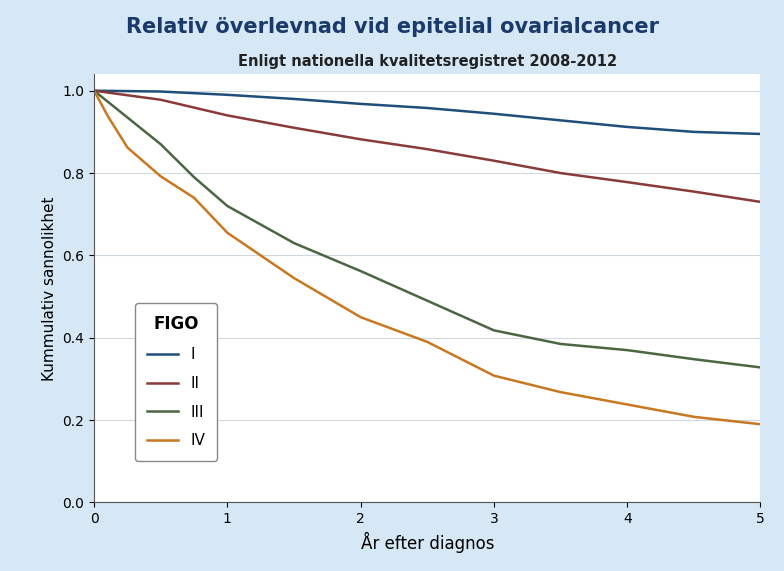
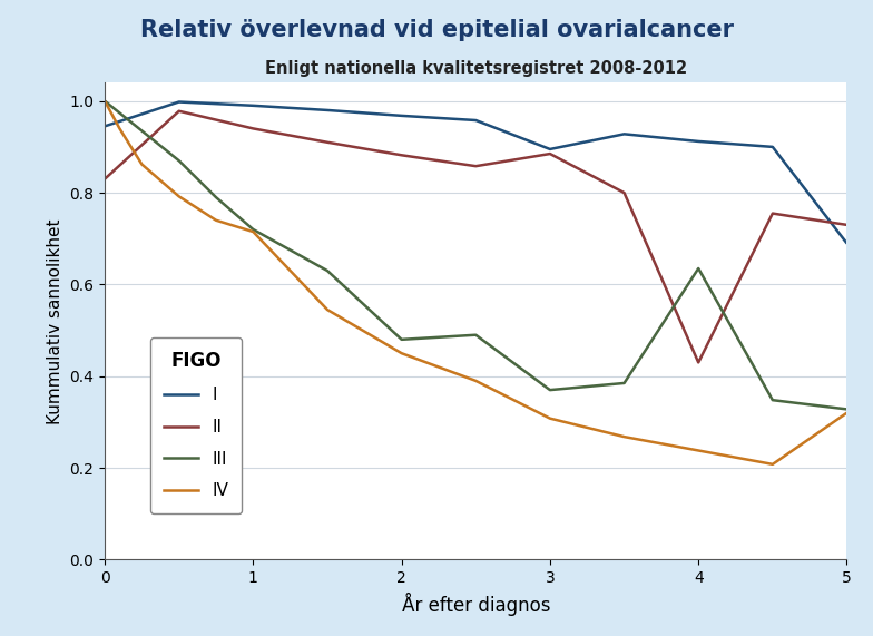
I/0: 1.000 -> 0.945
II/0: 1.000 -> 0.830
IV/1: 0.655 -> 0.715
III/2: 0.562 -> 0.480
I/3: 0.944 -> 0.895
II/3: 0.830 -> 0.885
III/3: 0.418 -> 0.370
II/4: 0.778 -> 0.430
III/4: 0.370 -> 0.635
I/5: 0.895 -> 0.690
IV/5: 0.190 -> 0.320
